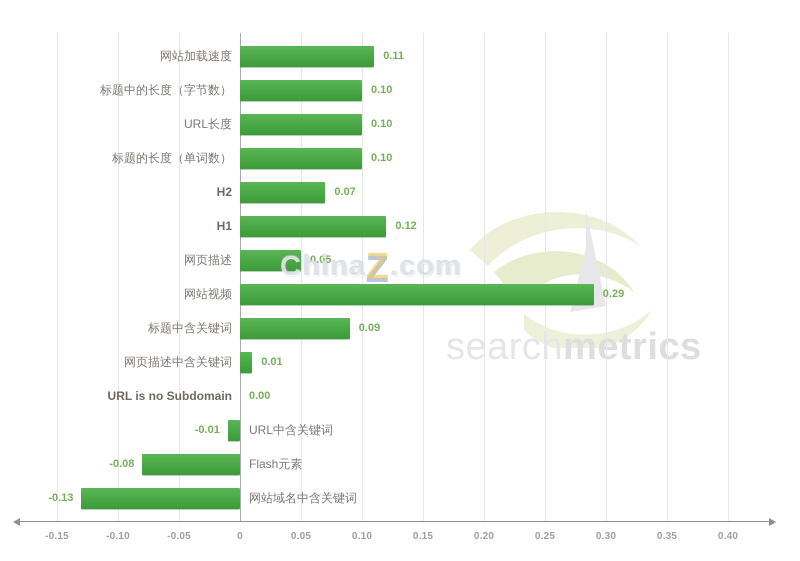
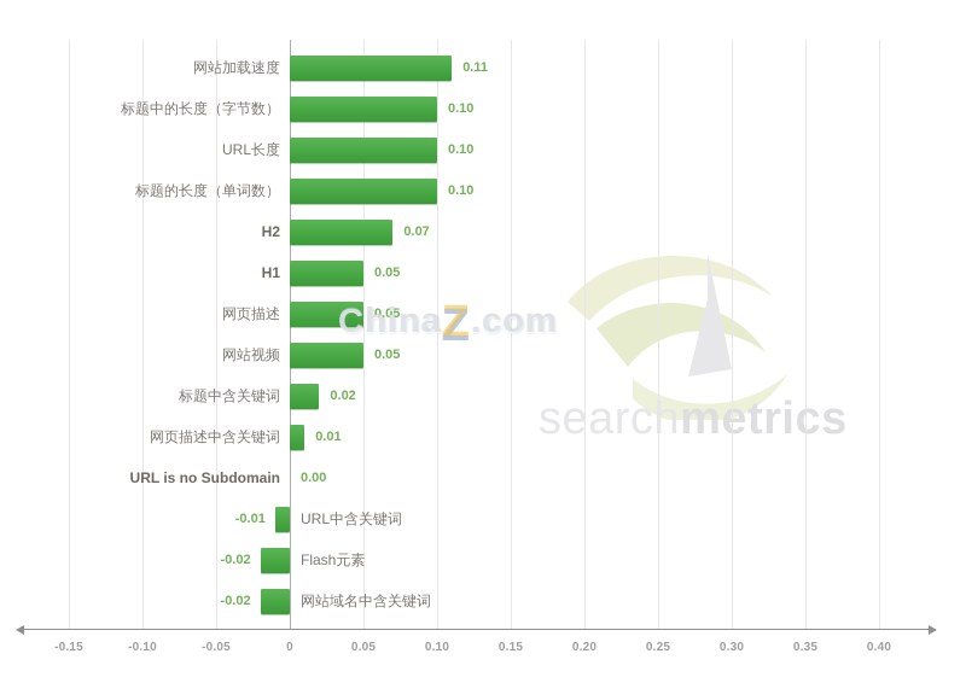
H1: 0.12 -> 0.05
网站视频: 0.29 -> 0.05
标题中含关键词: 0.09 -> 0.02
Flash元素: -0.08 -> -0.02
网站域名中含关键词: -0.13 -> -0.02
